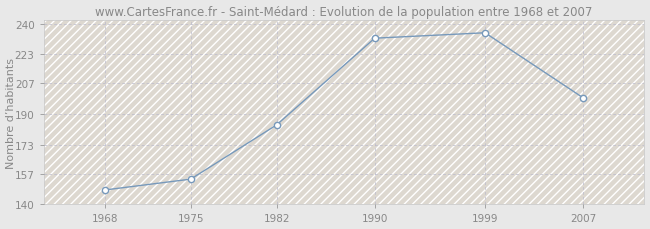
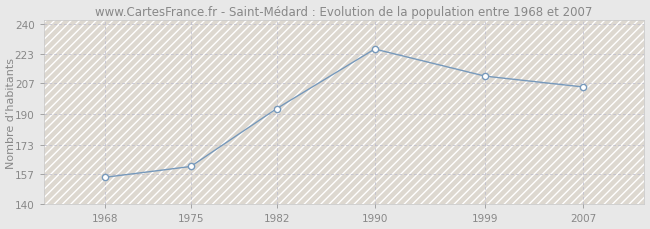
1968: 148 -> 155
1975: 154 -> 161
1982: 184 -> 193
1990: 232 -> 226
1999: 235 -> 211
2007: 199 -> 205
